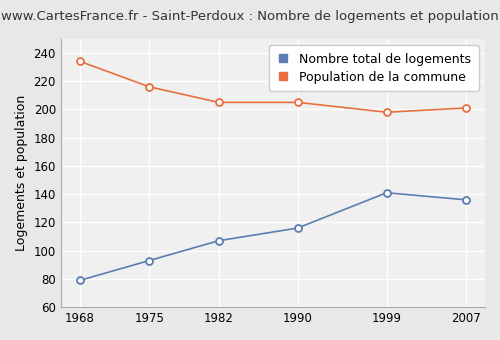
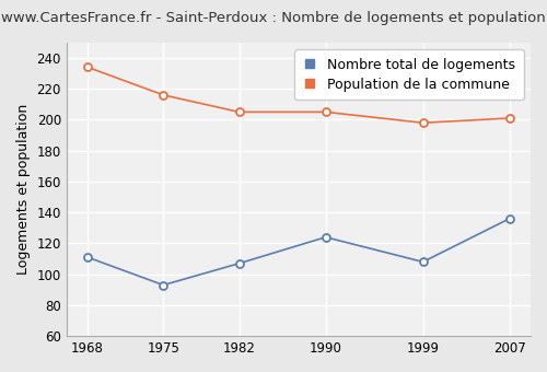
Nombre total de logements/1968: 79 -> 111
Nombre total de logements/1990: 116 -> 124
Nombre total de logements/1999: 141 -> 108
